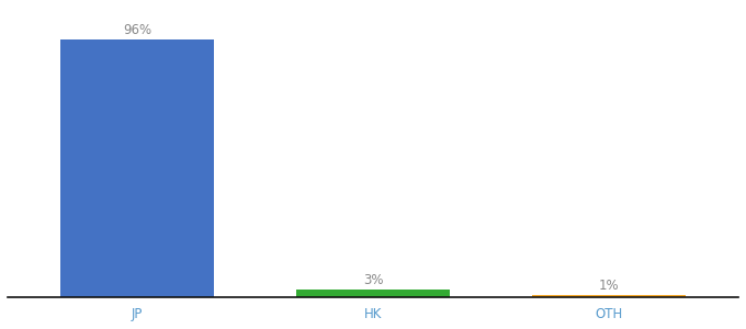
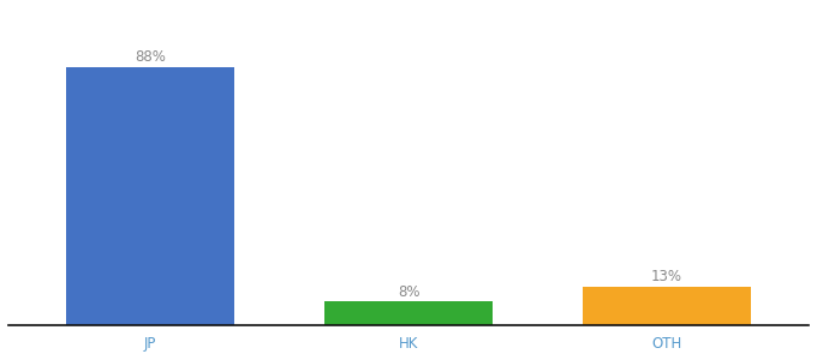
JP: 96% -> 88%
HK: 3% -> 8%
OTH: 1% -> 13%
